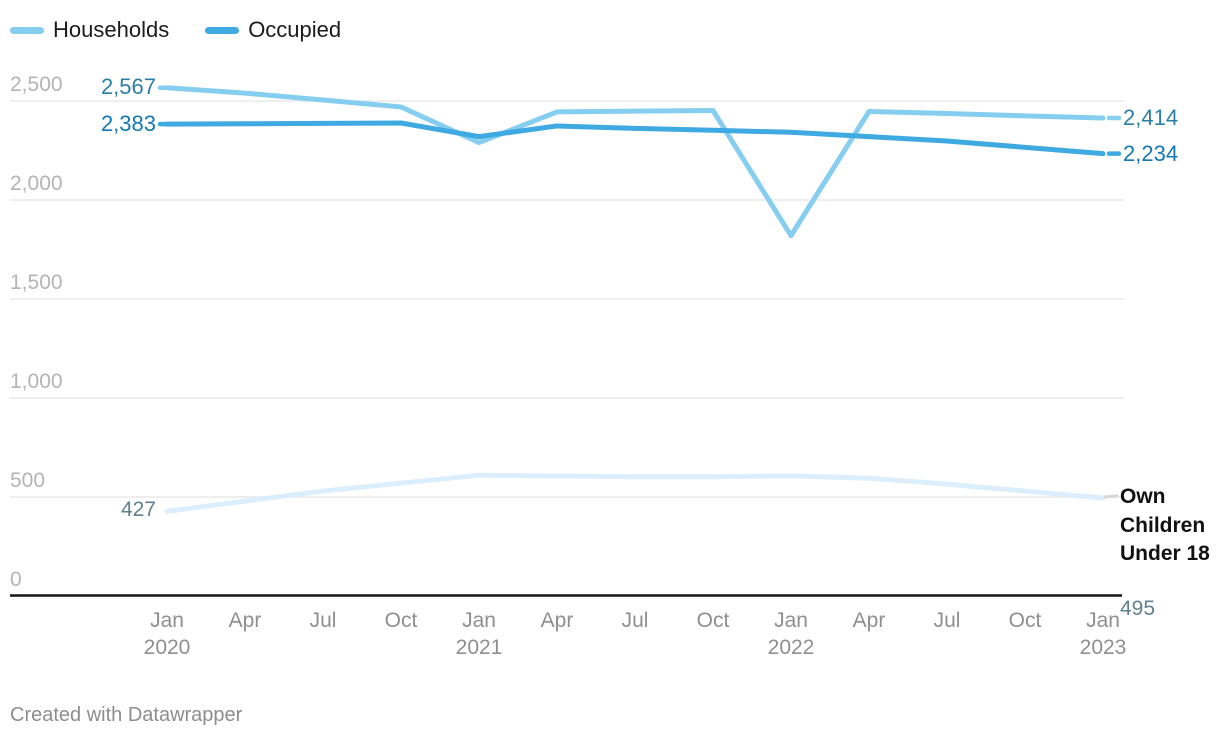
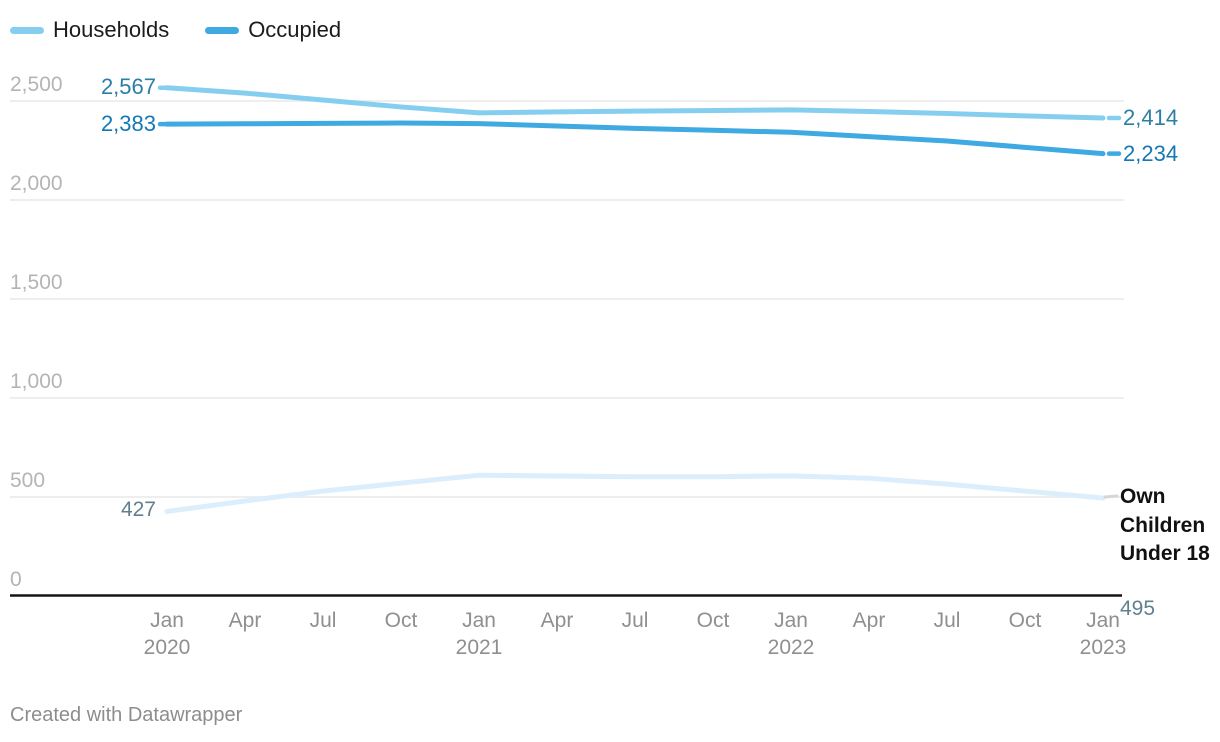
Households/Jan 2021: 2290 -> 2440
Occupied/Jan 2021: 2320 -> 2390
Households/Jan 2022: 1820 -> 2460
